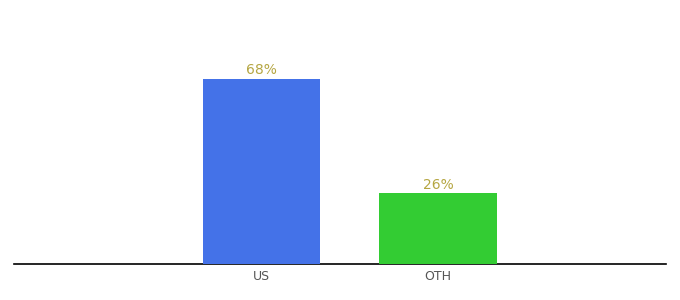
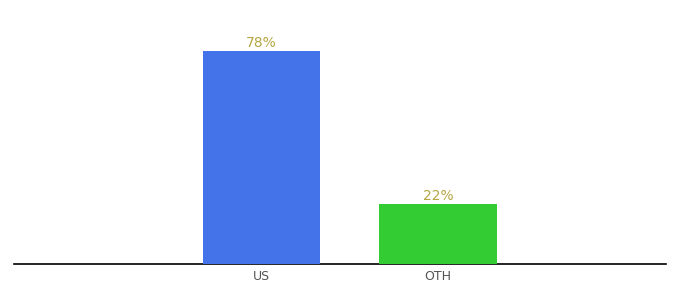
US: 68% -> 78%
OTH: 26% -> 22%
